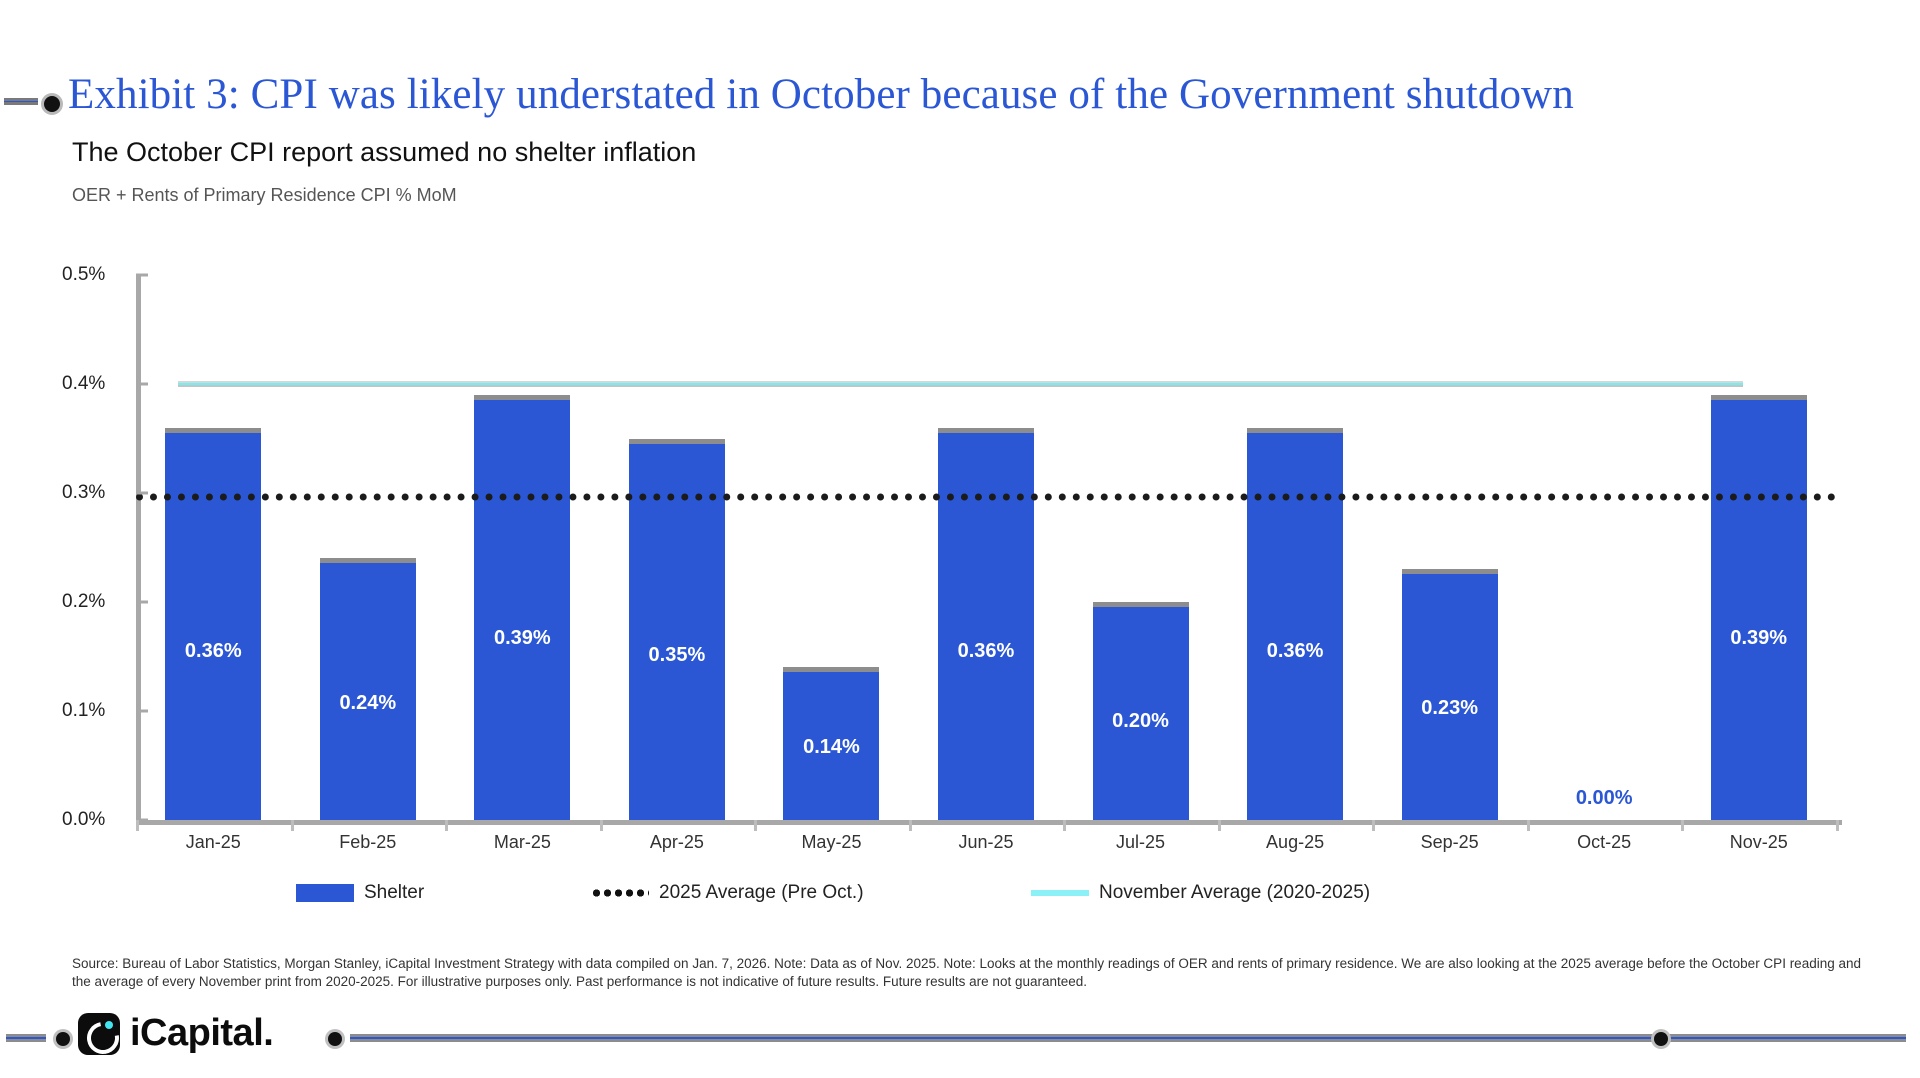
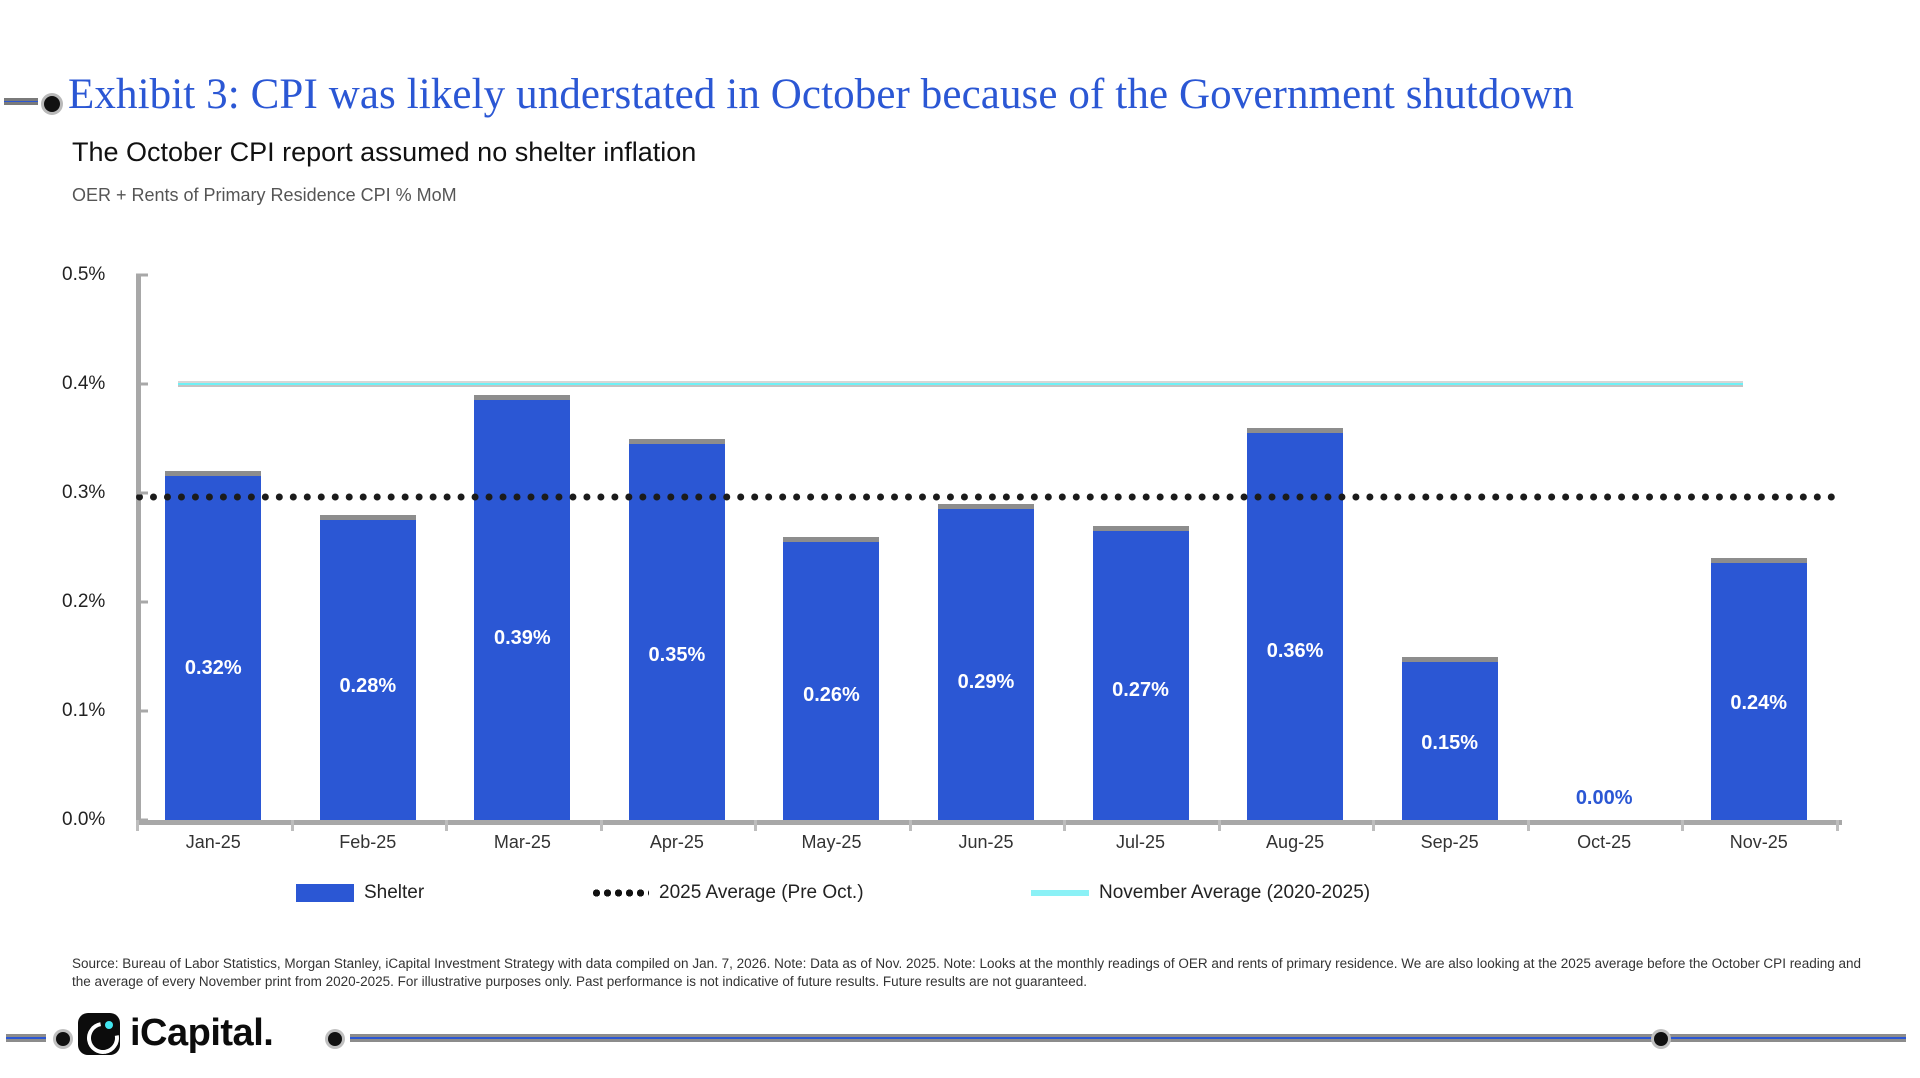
Jan-25: 0.36% -> 0.32%
Feb-25: 0.24% -> 0.28%
May-25: 0.14% -> 0.26%
Jun-25: 0.36% -> 0.29%
Jul-25: 0.20% -> 0.27%
Sep-25: 0.23% -> 0.15%
Nov-25: 0.39% -> 0.24%
